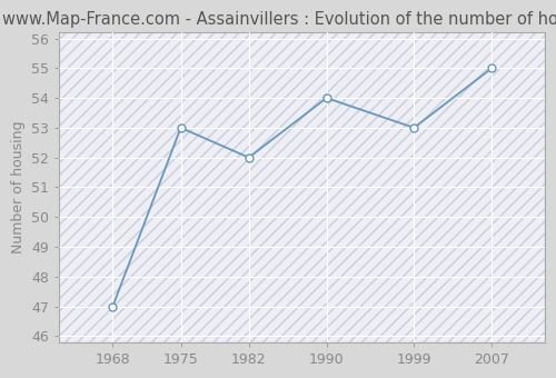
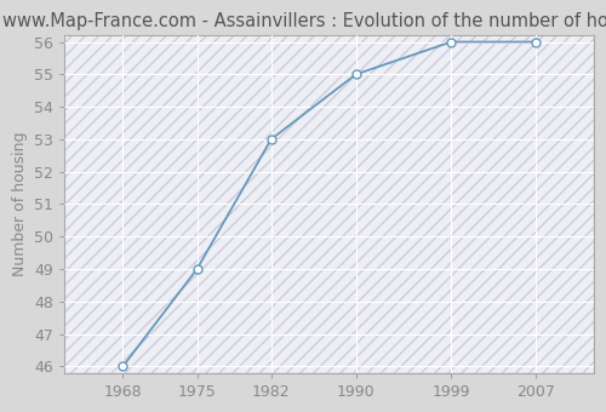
1968: 47 -> 46
1975: 53 -> 49
1982: 52 -> 53
1990: 54 -> 55
1999: 53 -> 56
2007: 55 -> 56
